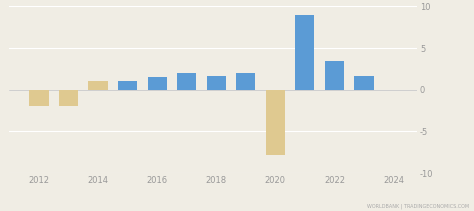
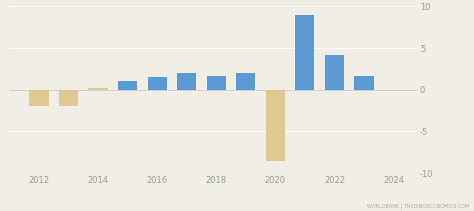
2014: 1.0 -> 0.1
2020: -7.8 -> -8.5
2022: 3.4 -> 4.2
